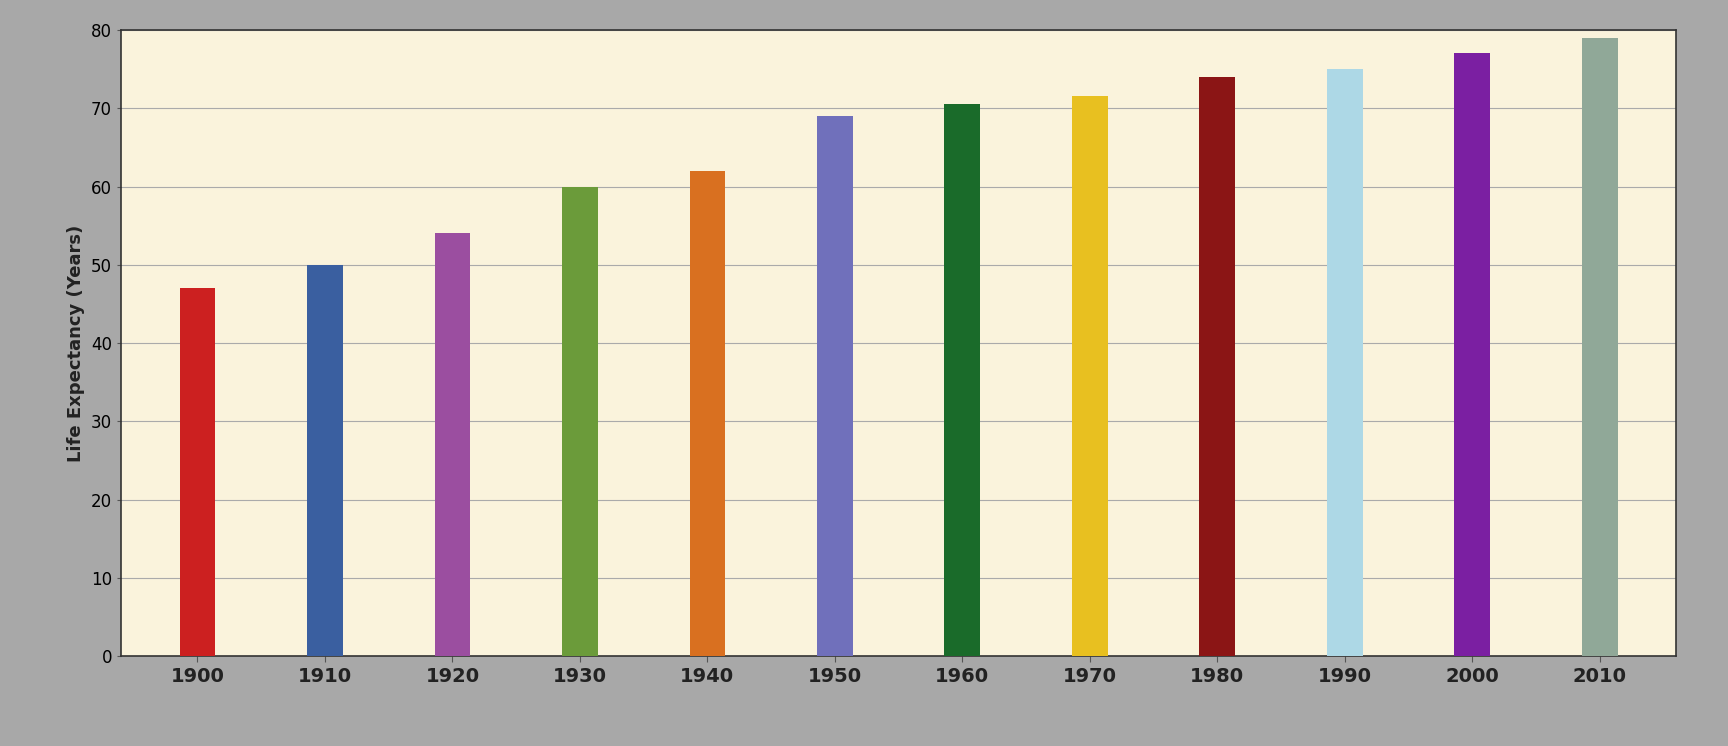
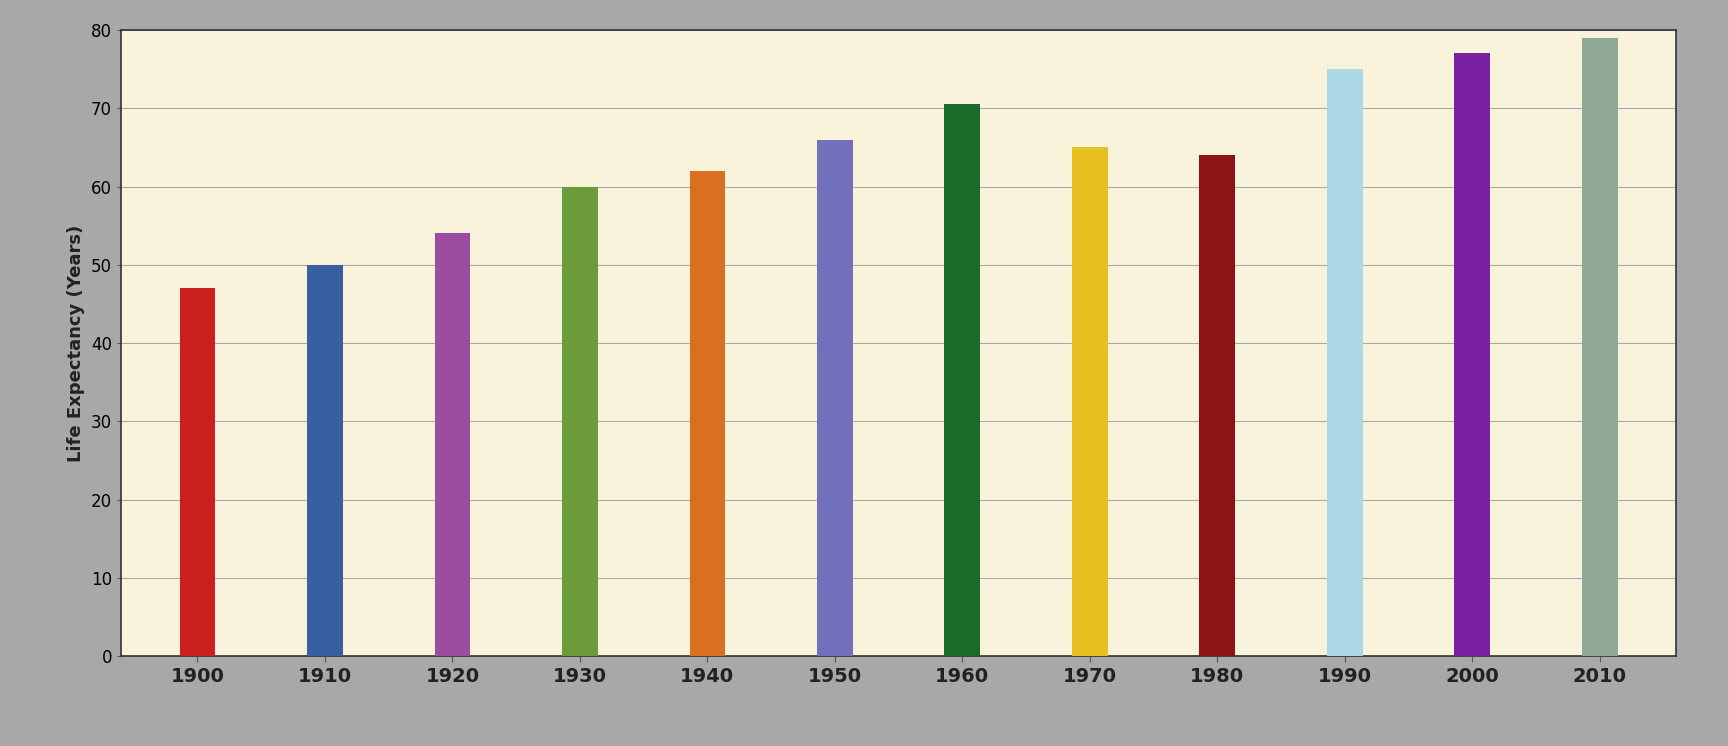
1950: 69.0 -> 66.0
1970: 71.5 -> 65.0
1980: 74.0 -> 64.0
